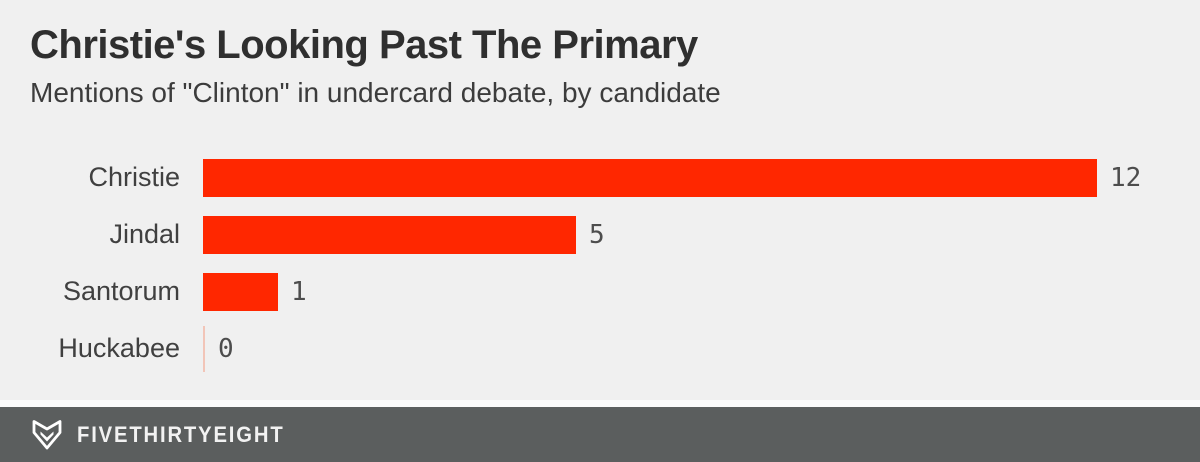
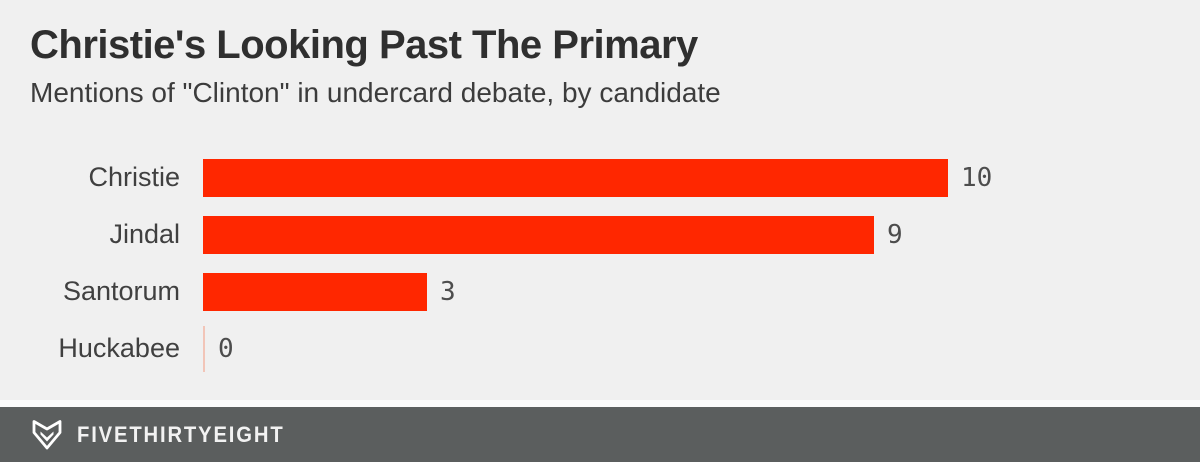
Christie: 12 -> 10
Jindal: 5 -> 9
Santorum: 1 -> 3
